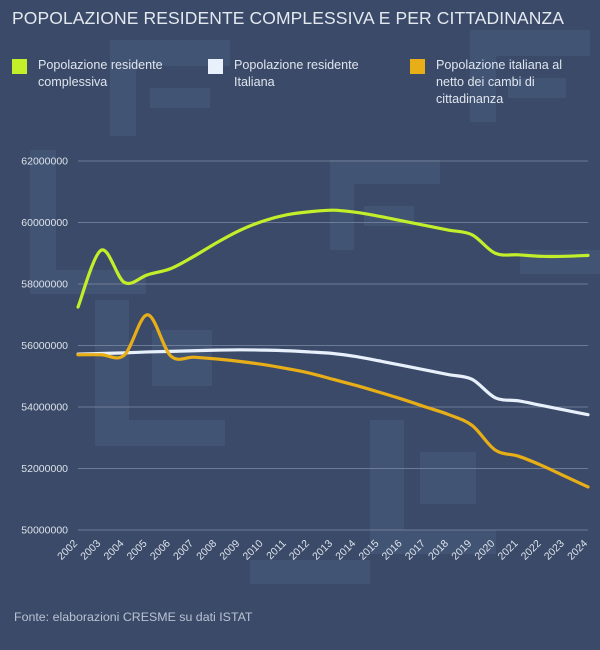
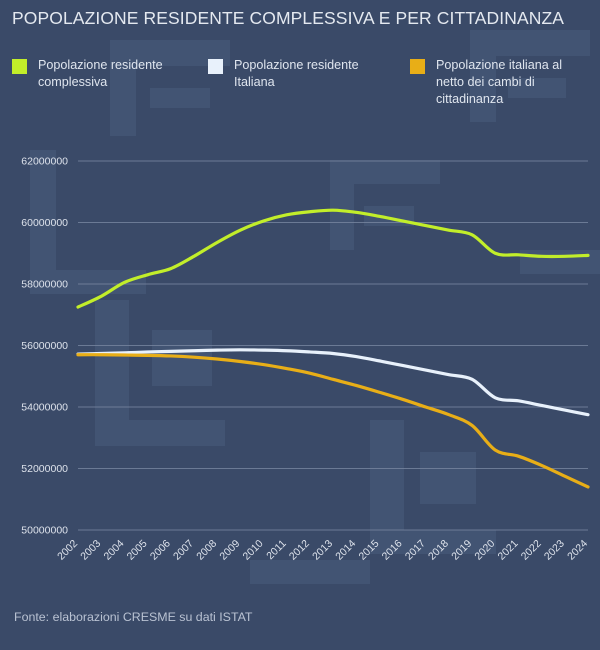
Popolazione residente complessiva/2003: 59100000 -> 57600000
Popolazione italiana al netto dei cambi di cittadinanza/2005: 57000000 -> 55700000
